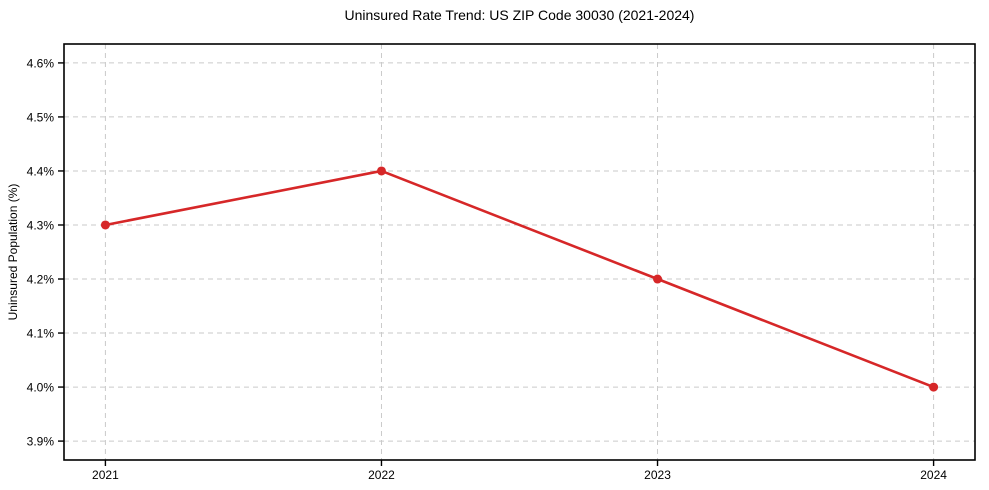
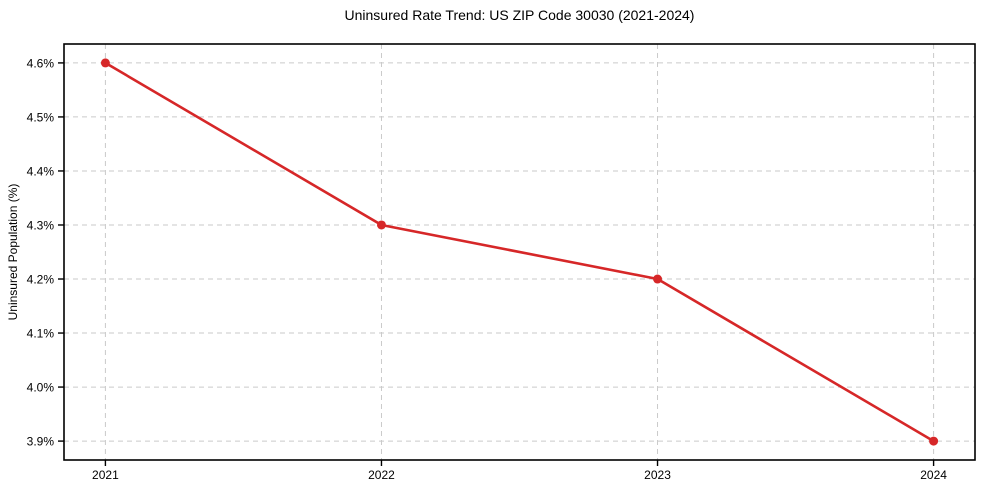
2021: 4.3% -> 4.6%
2022: 4.4% -> 4.3%
2024: 4.0% -> 3.9%
